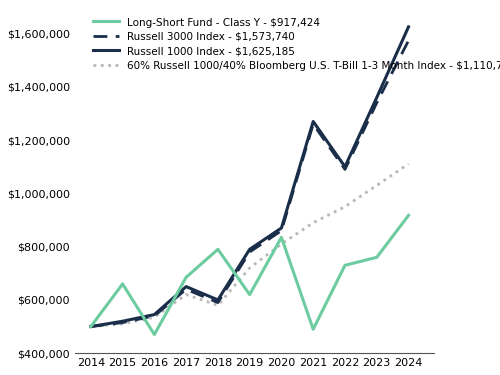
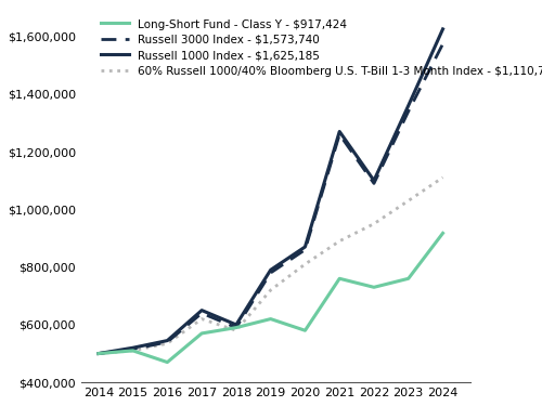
Long-Short Fund - Class Y - $917,424/2015: $660,000 -> $510,000
Long-Short Fund - Class Y - $917,424/2017: $685,000 -> $570,000
Long-Short Fund - Class Y - $917,424/2018: $790,000 -> $590,000
Long-Short Fund - Class Y - $917,424/2020: $835,000 -> $580,000
Long-Short Fund - Class Y - $917,424/2021: $490,000 -> $760,000
